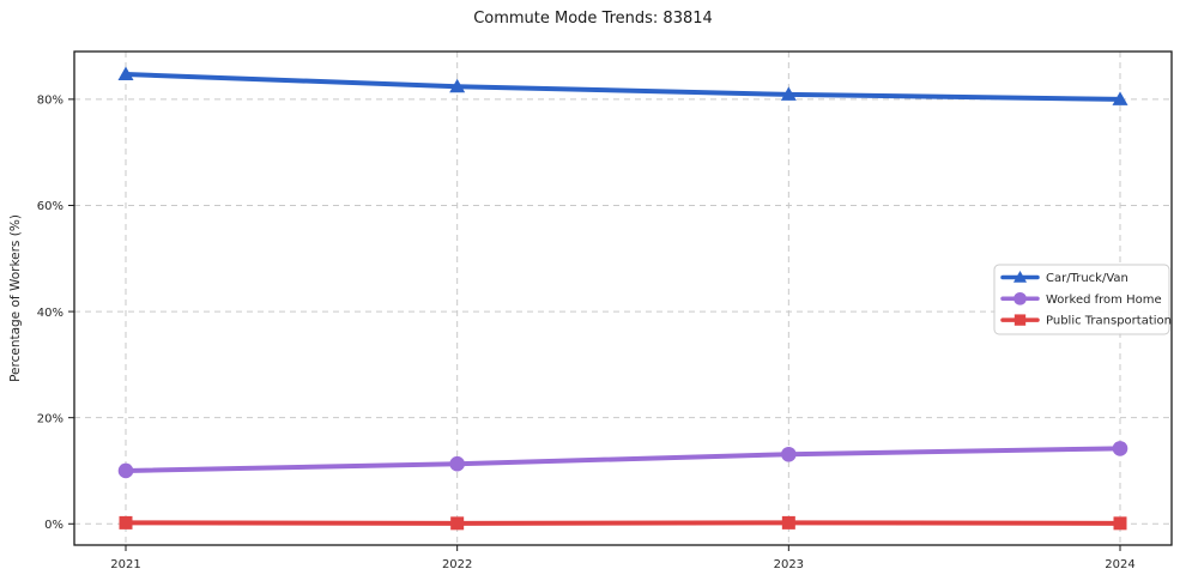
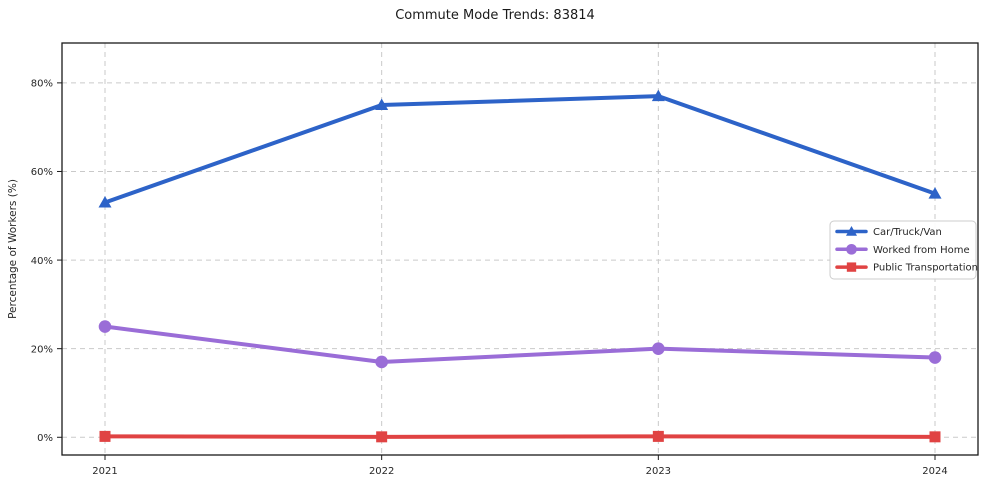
Car/Truck/Van/2021: 85% -> 53%
Worked from Home/2021: 10% -> 25%
Car/Truck/Van/2022: 82% -> 75%
Worked from Home/2022: 11% -> 17%
Car/Truck/Van/2023: 81% -> 77%
Worked from Home/2023: 13% -> 20%
Car/Truck/Van/2024: 80% -> 55%
Worked from Home/2024: 14% -> 18%
